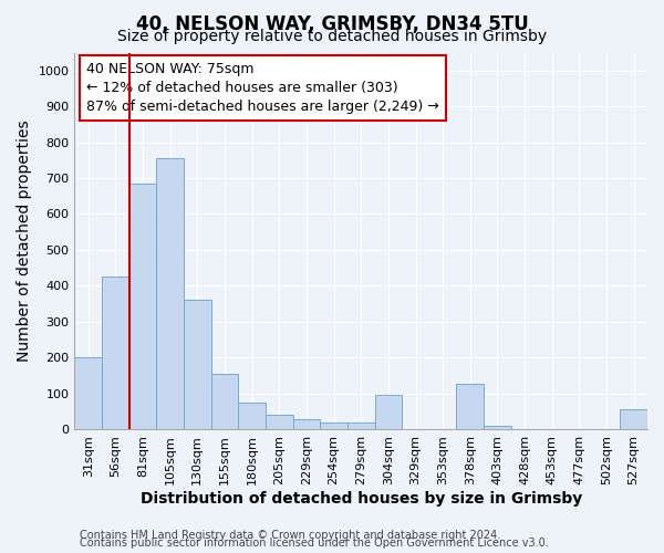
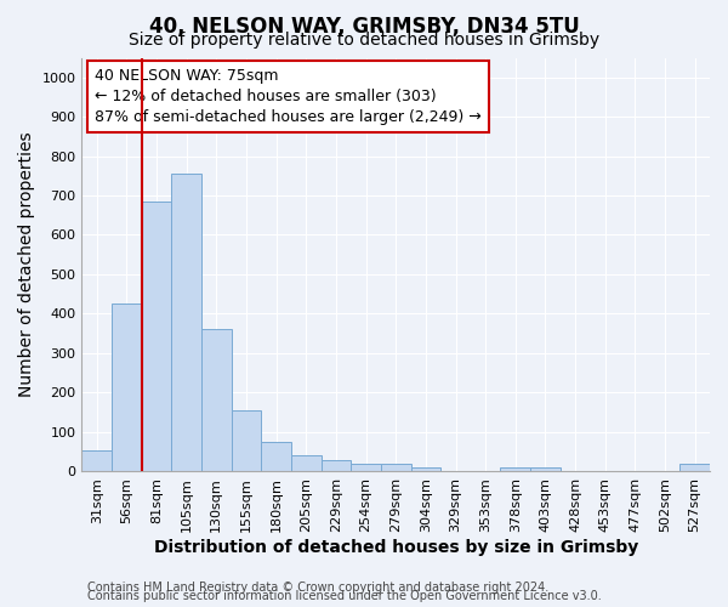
31sqm: 200 -> 52
304sqm: 95 -> 10
378sqm: 125 -> 10
527sqm: 55 -> 18
